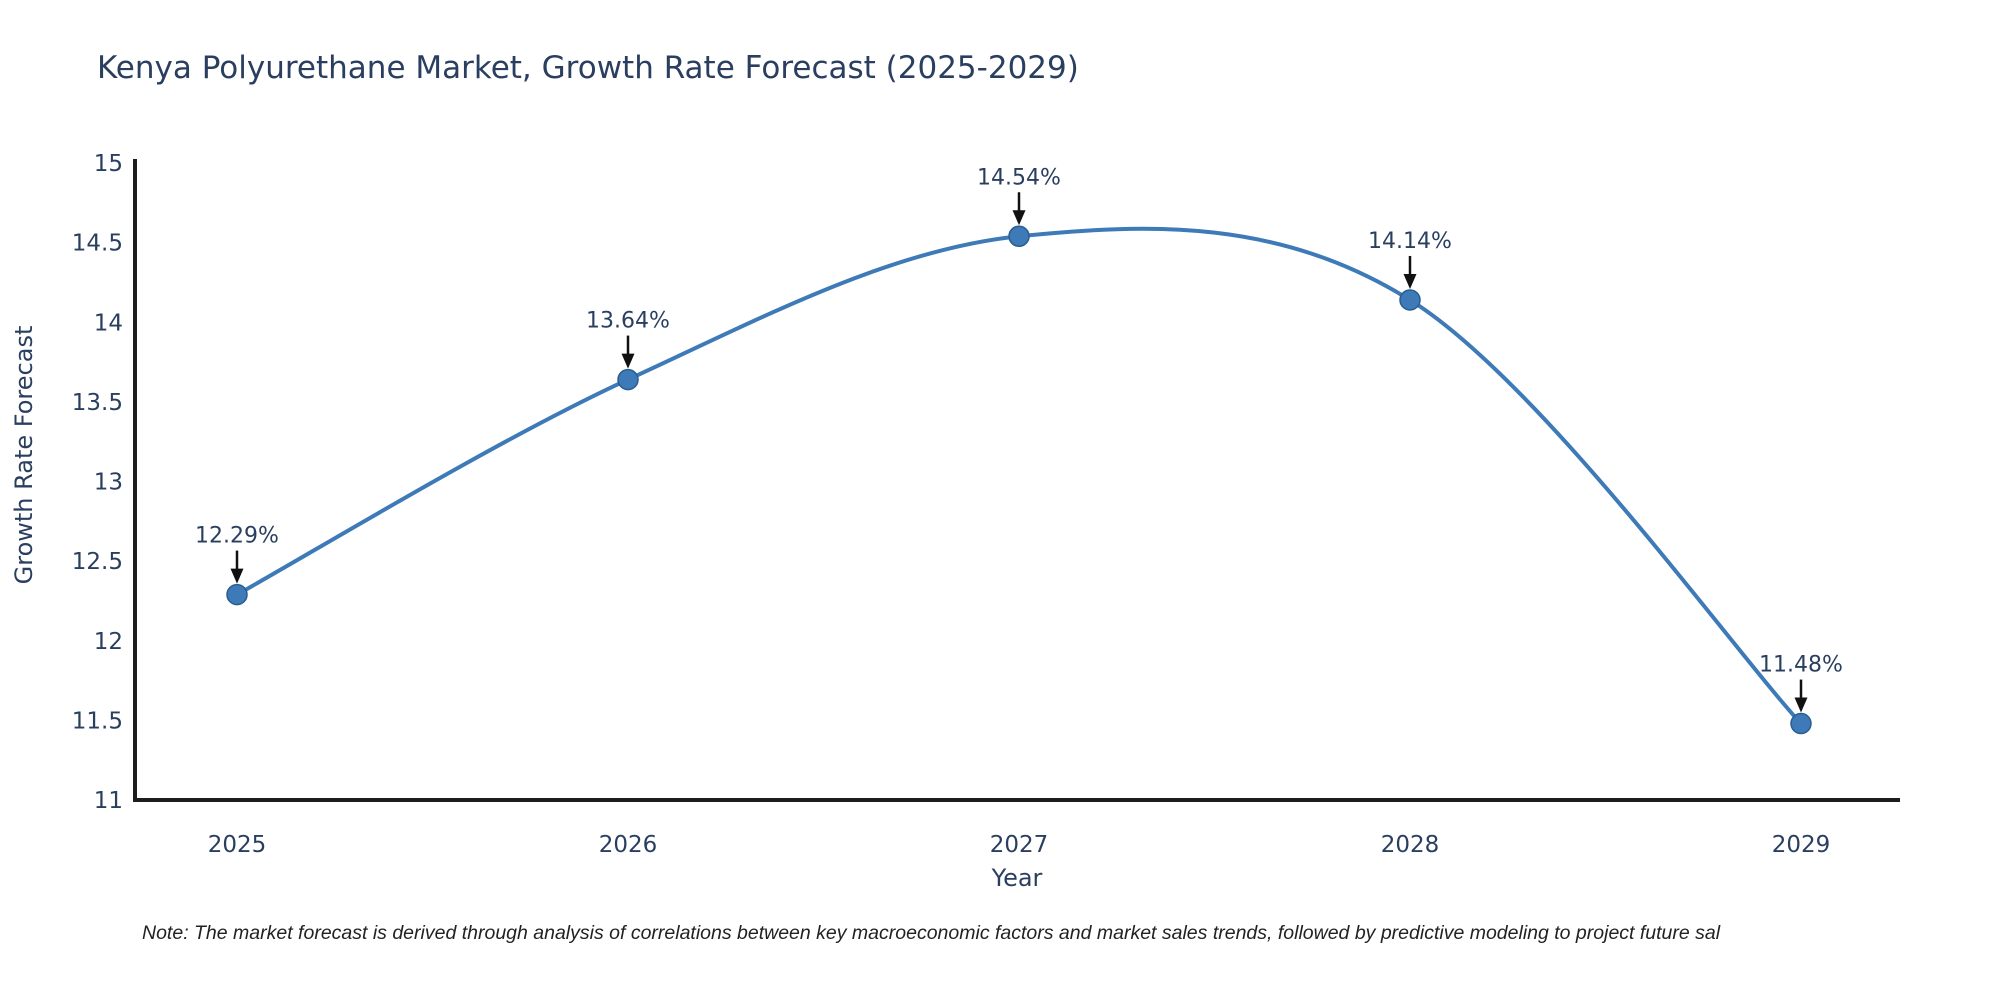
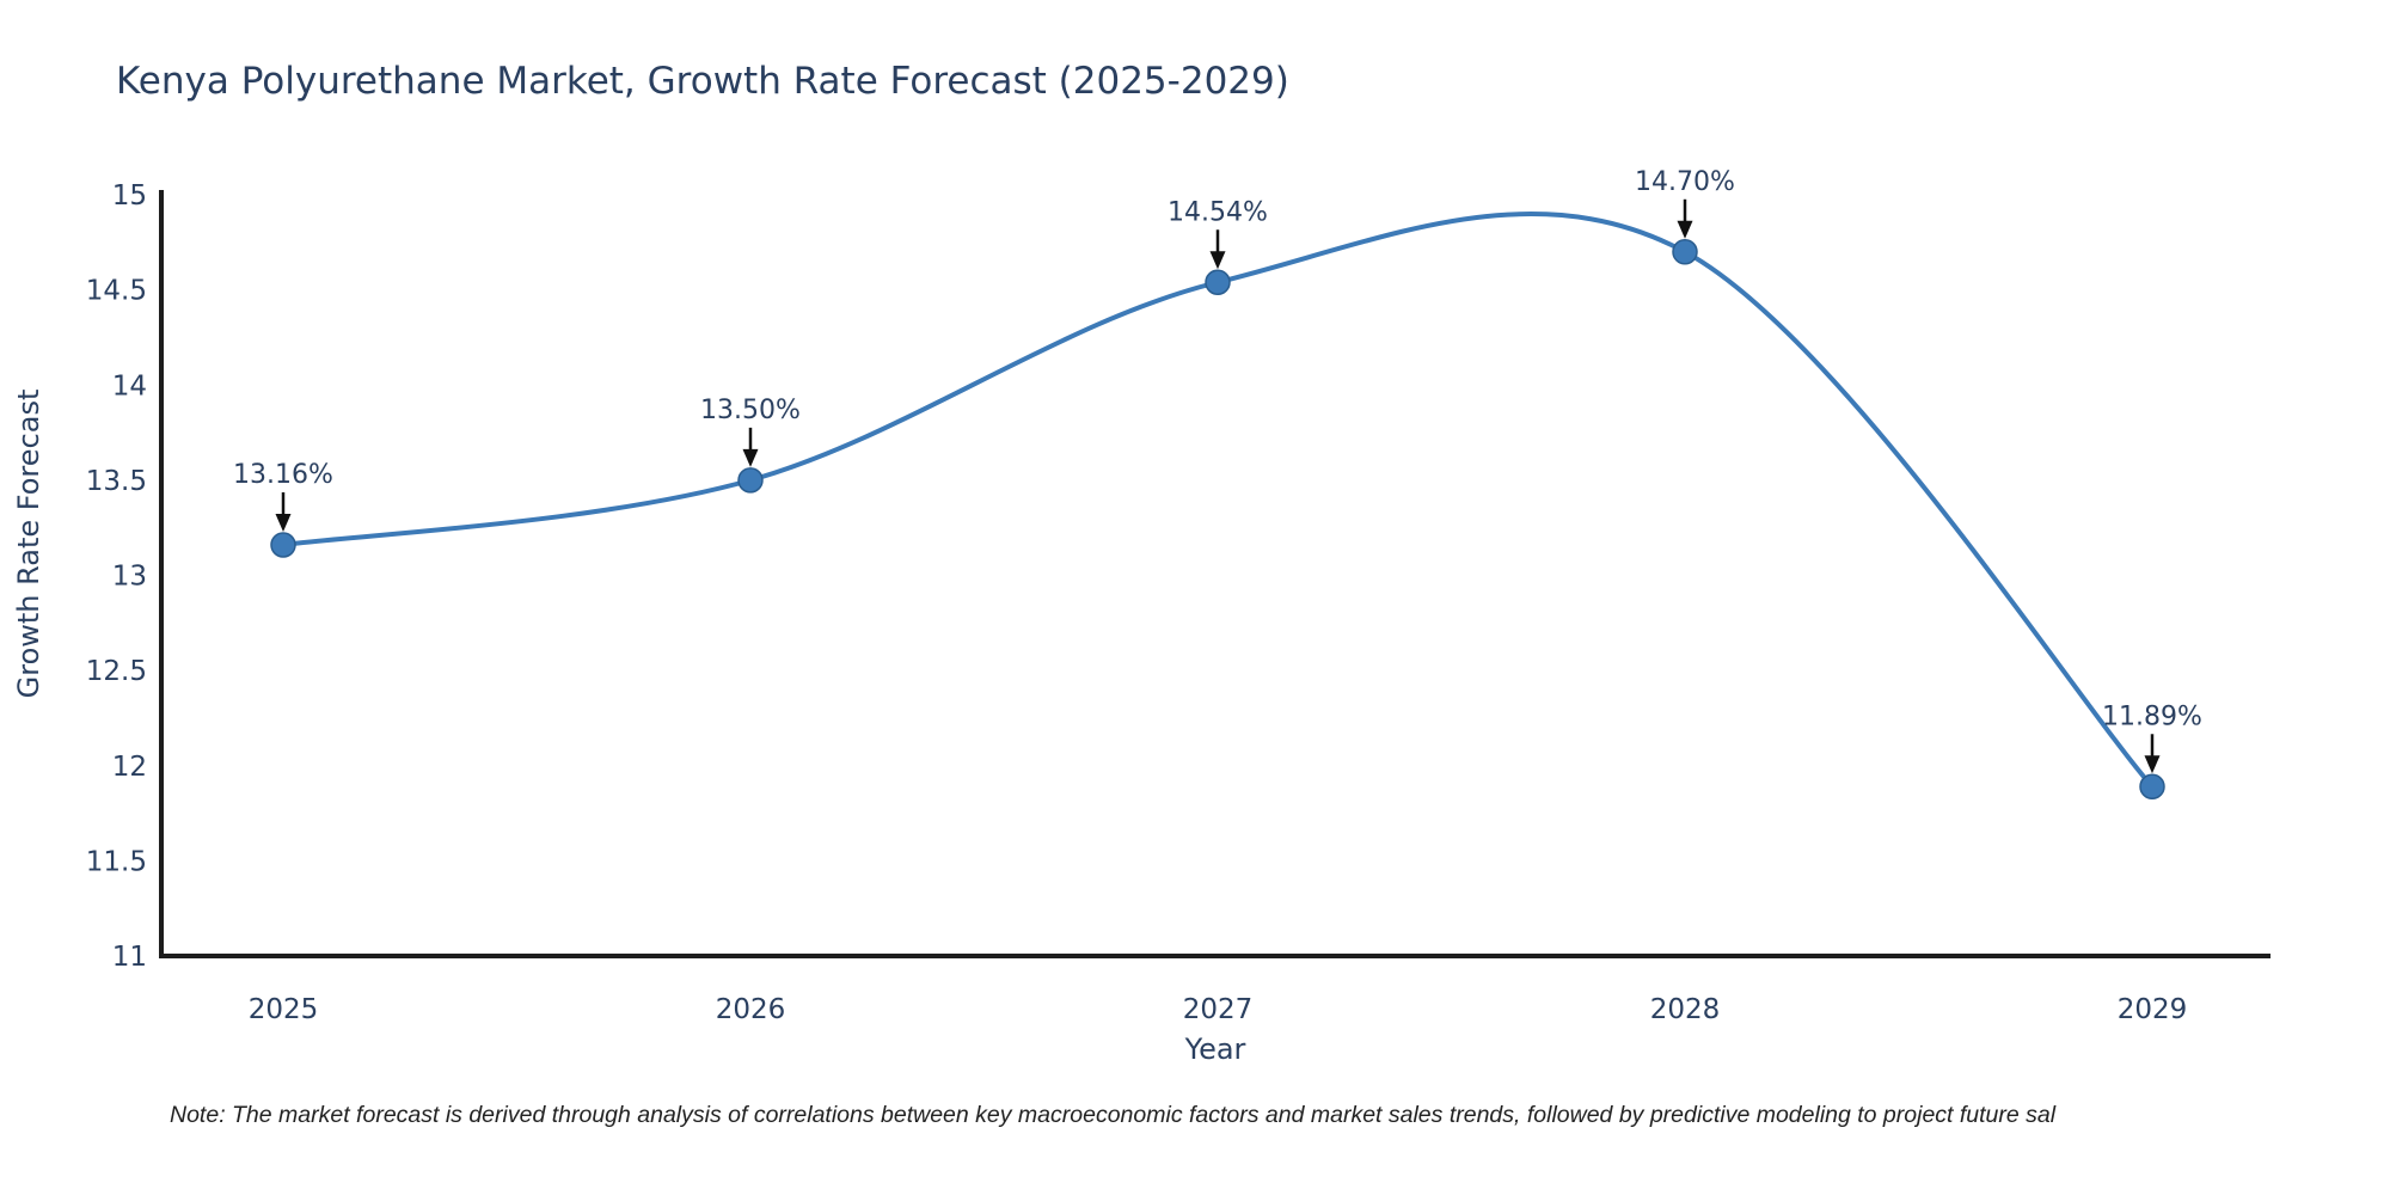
2025: 12.29% -> 13.16%
2026: 13.64% -> 13.50%
2028: 14.14% -> 14.70%
2029: 11.48% -> 11.89%
